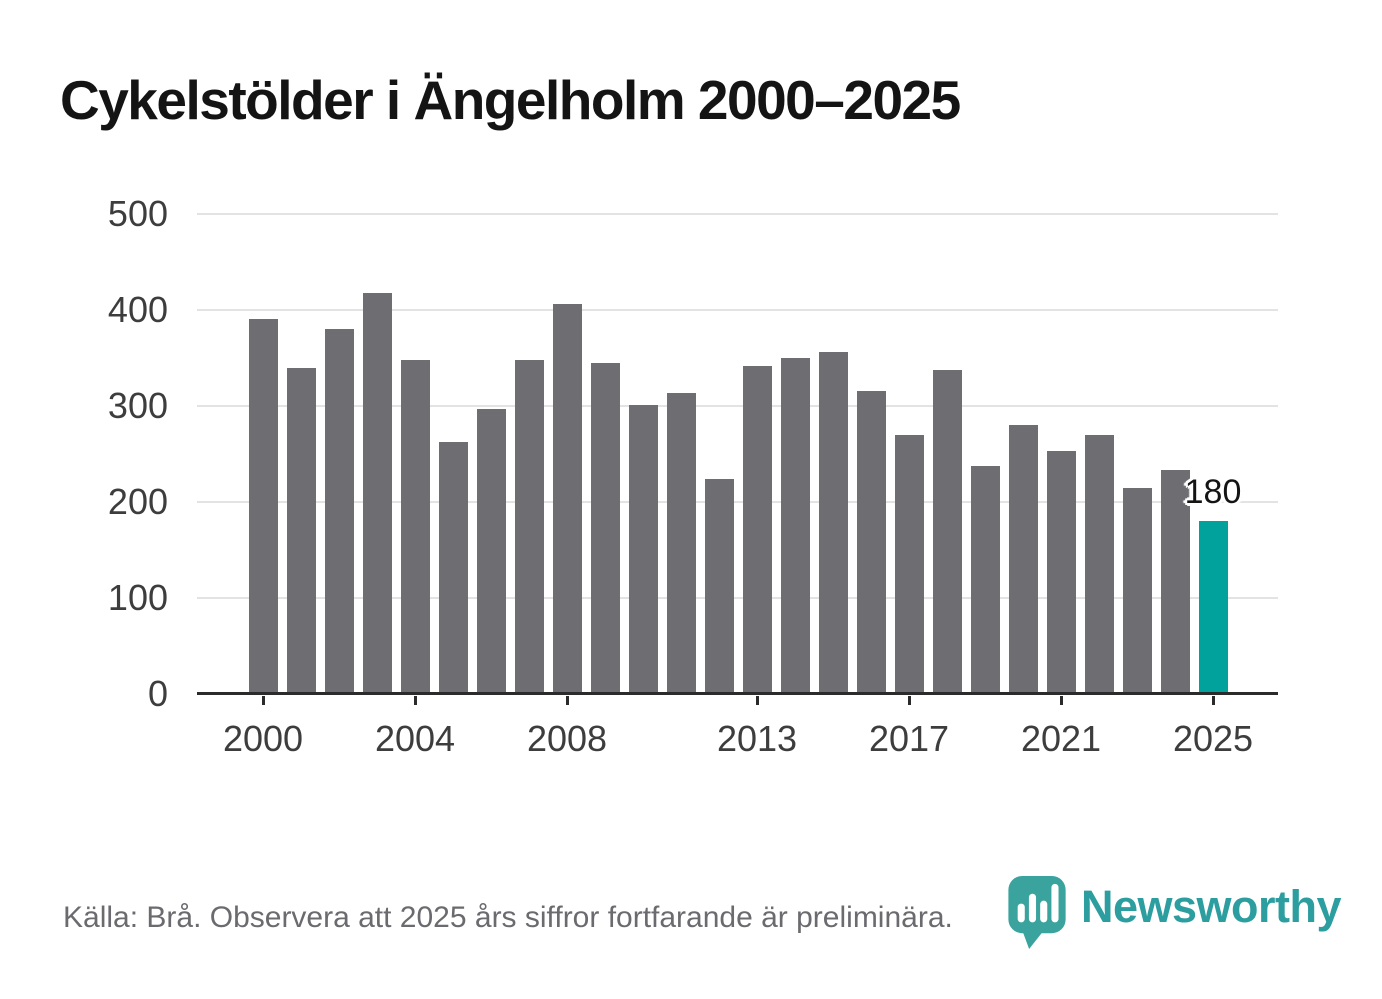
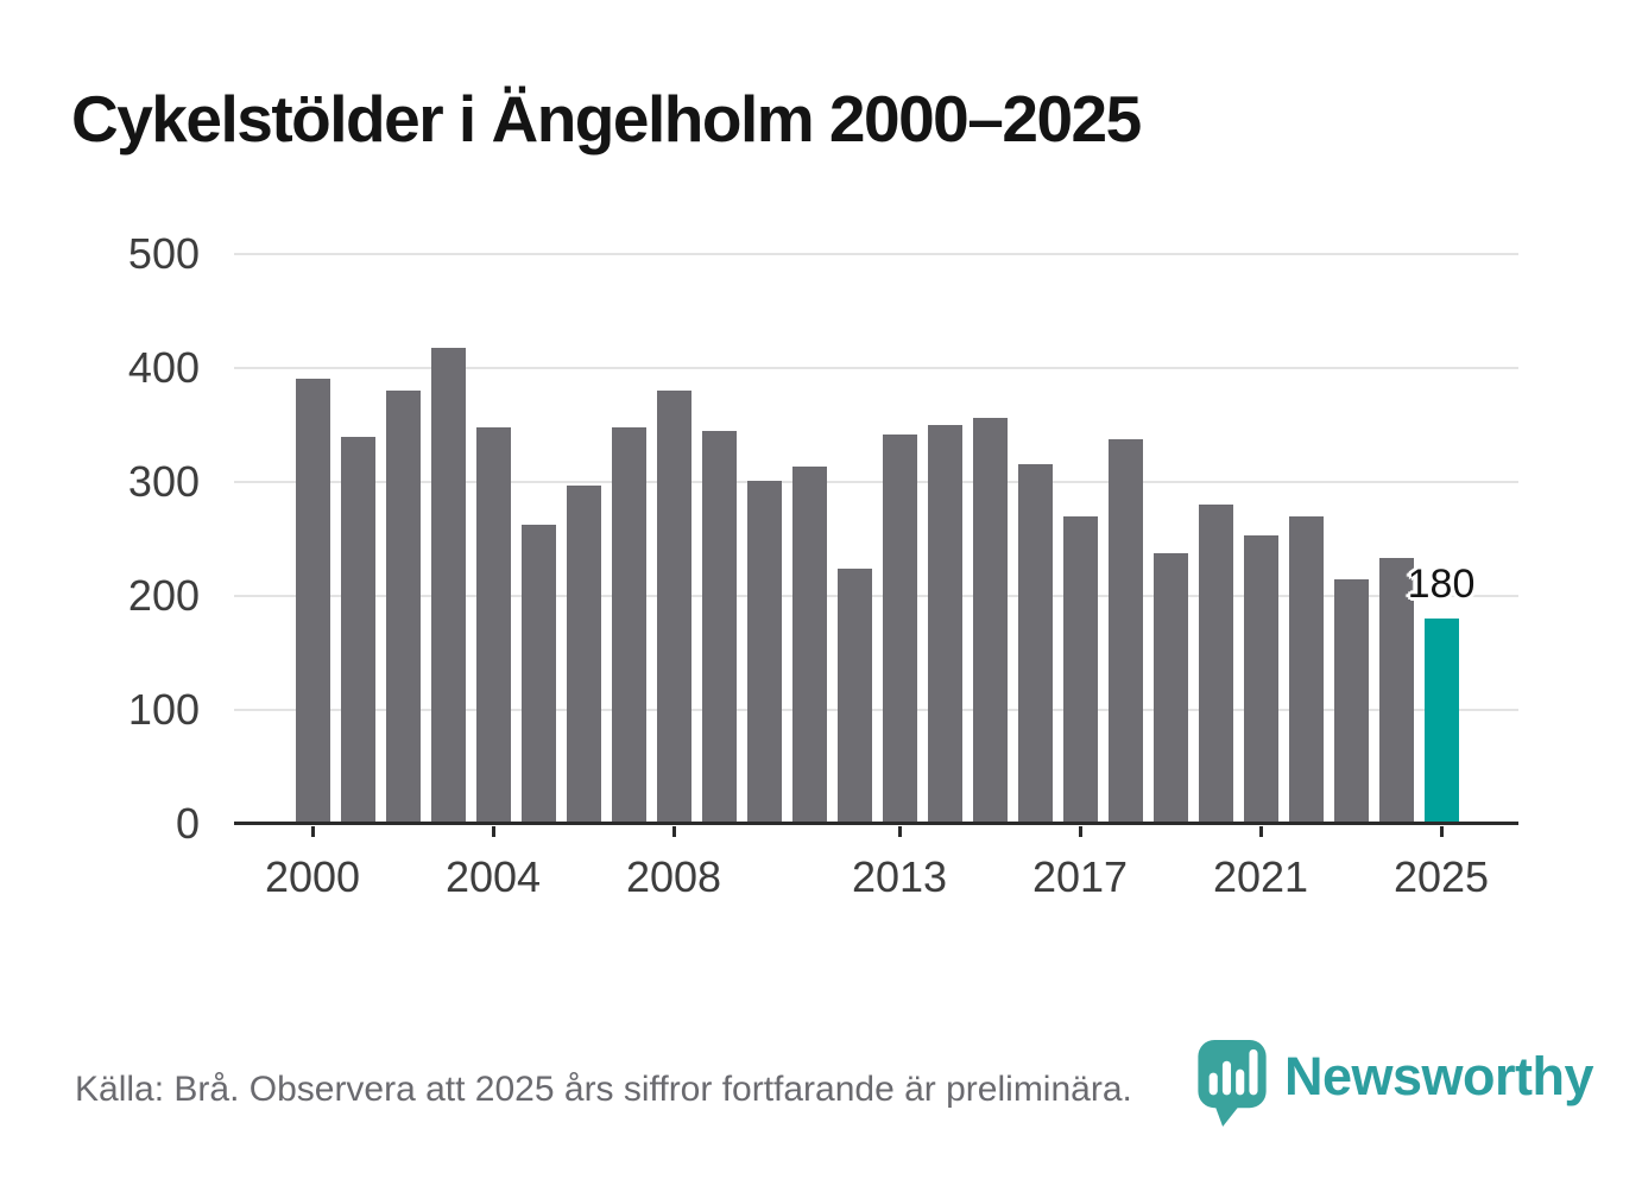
2008: 410 -> 380
